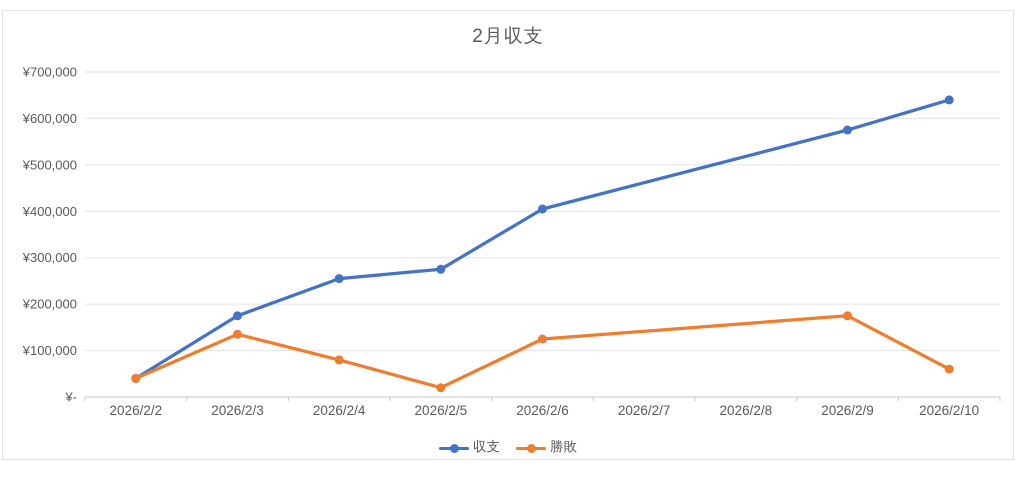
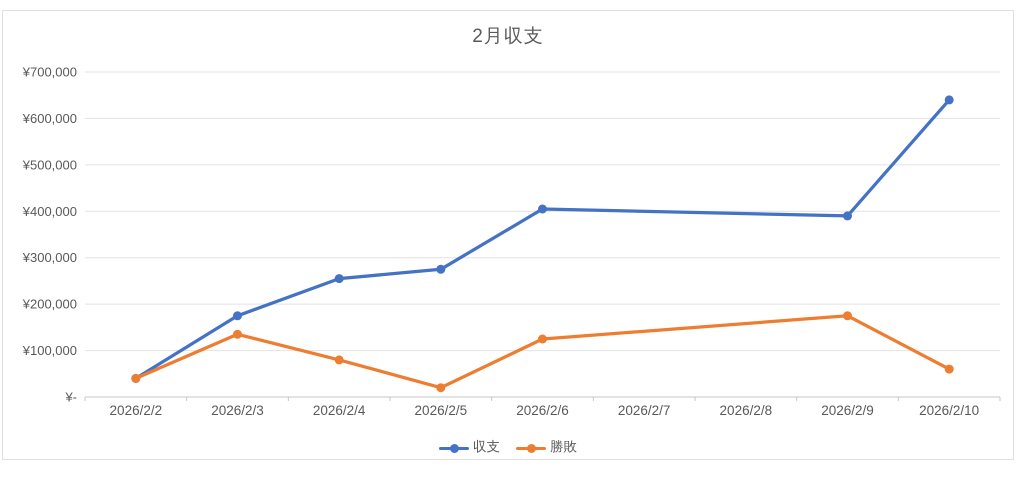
収支/2026/2/9: ¥580000 -> ¥390000
